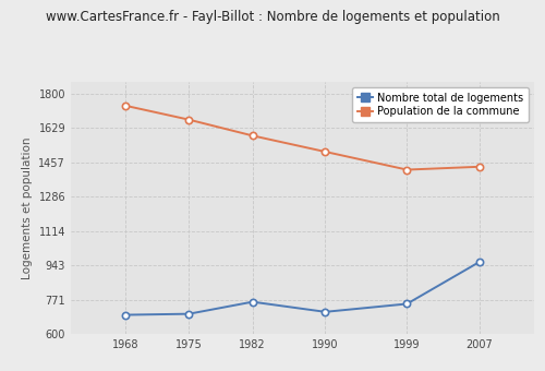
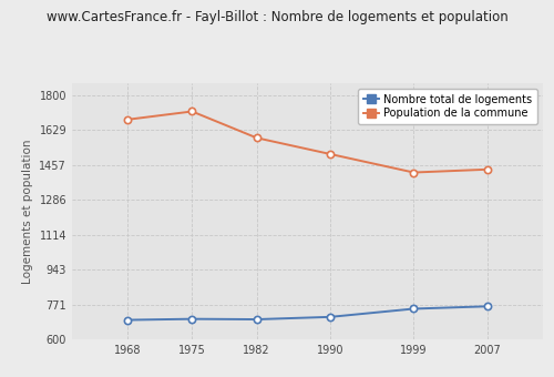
Population de la commune/1968: 1740 -> 1680
Population de la commune/1975: 1670 -> 1720
Nombre total de logements/1982: 760 -> 700
Nombre total de logements/2007: 960 -> 760
